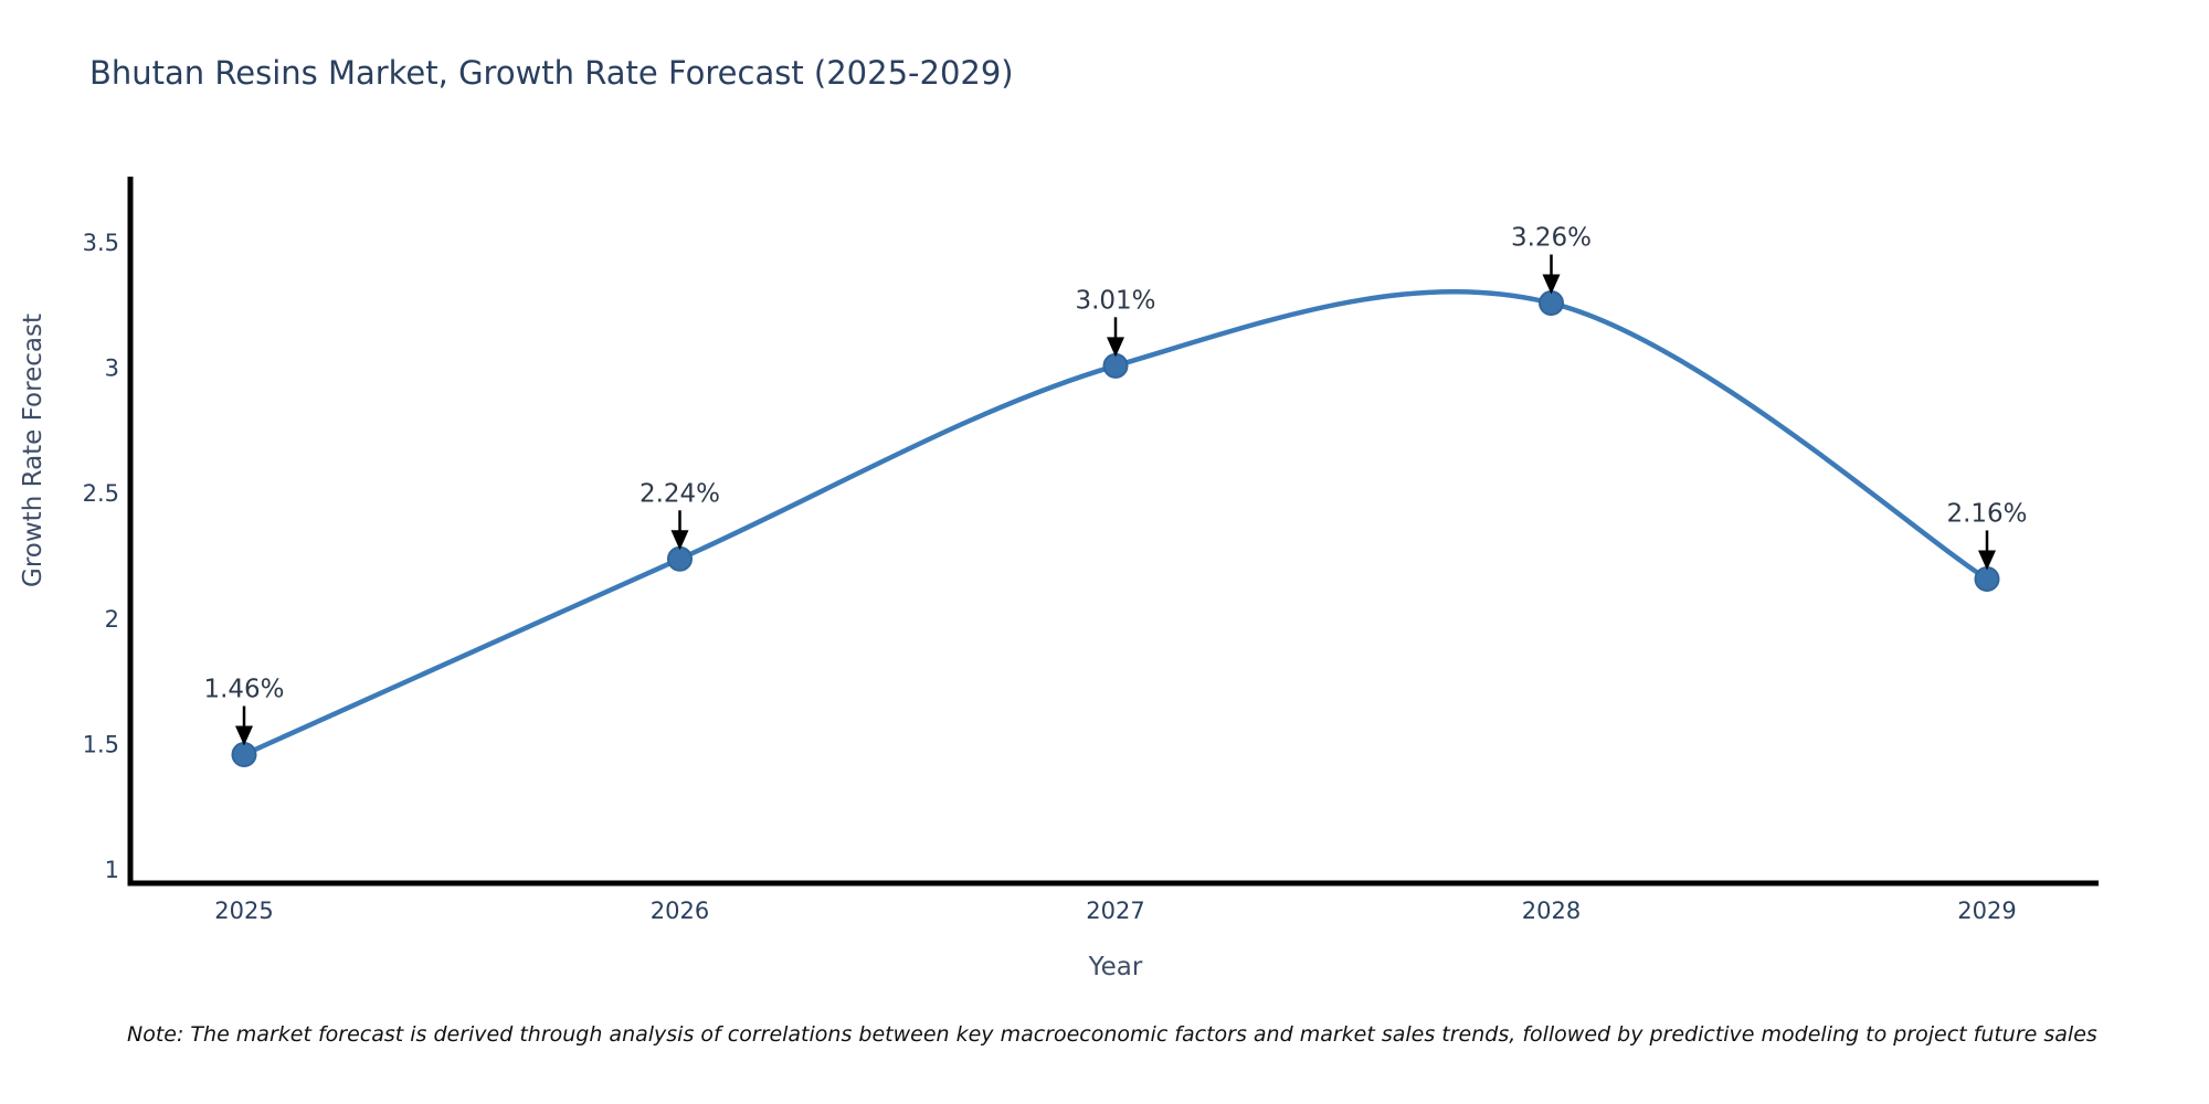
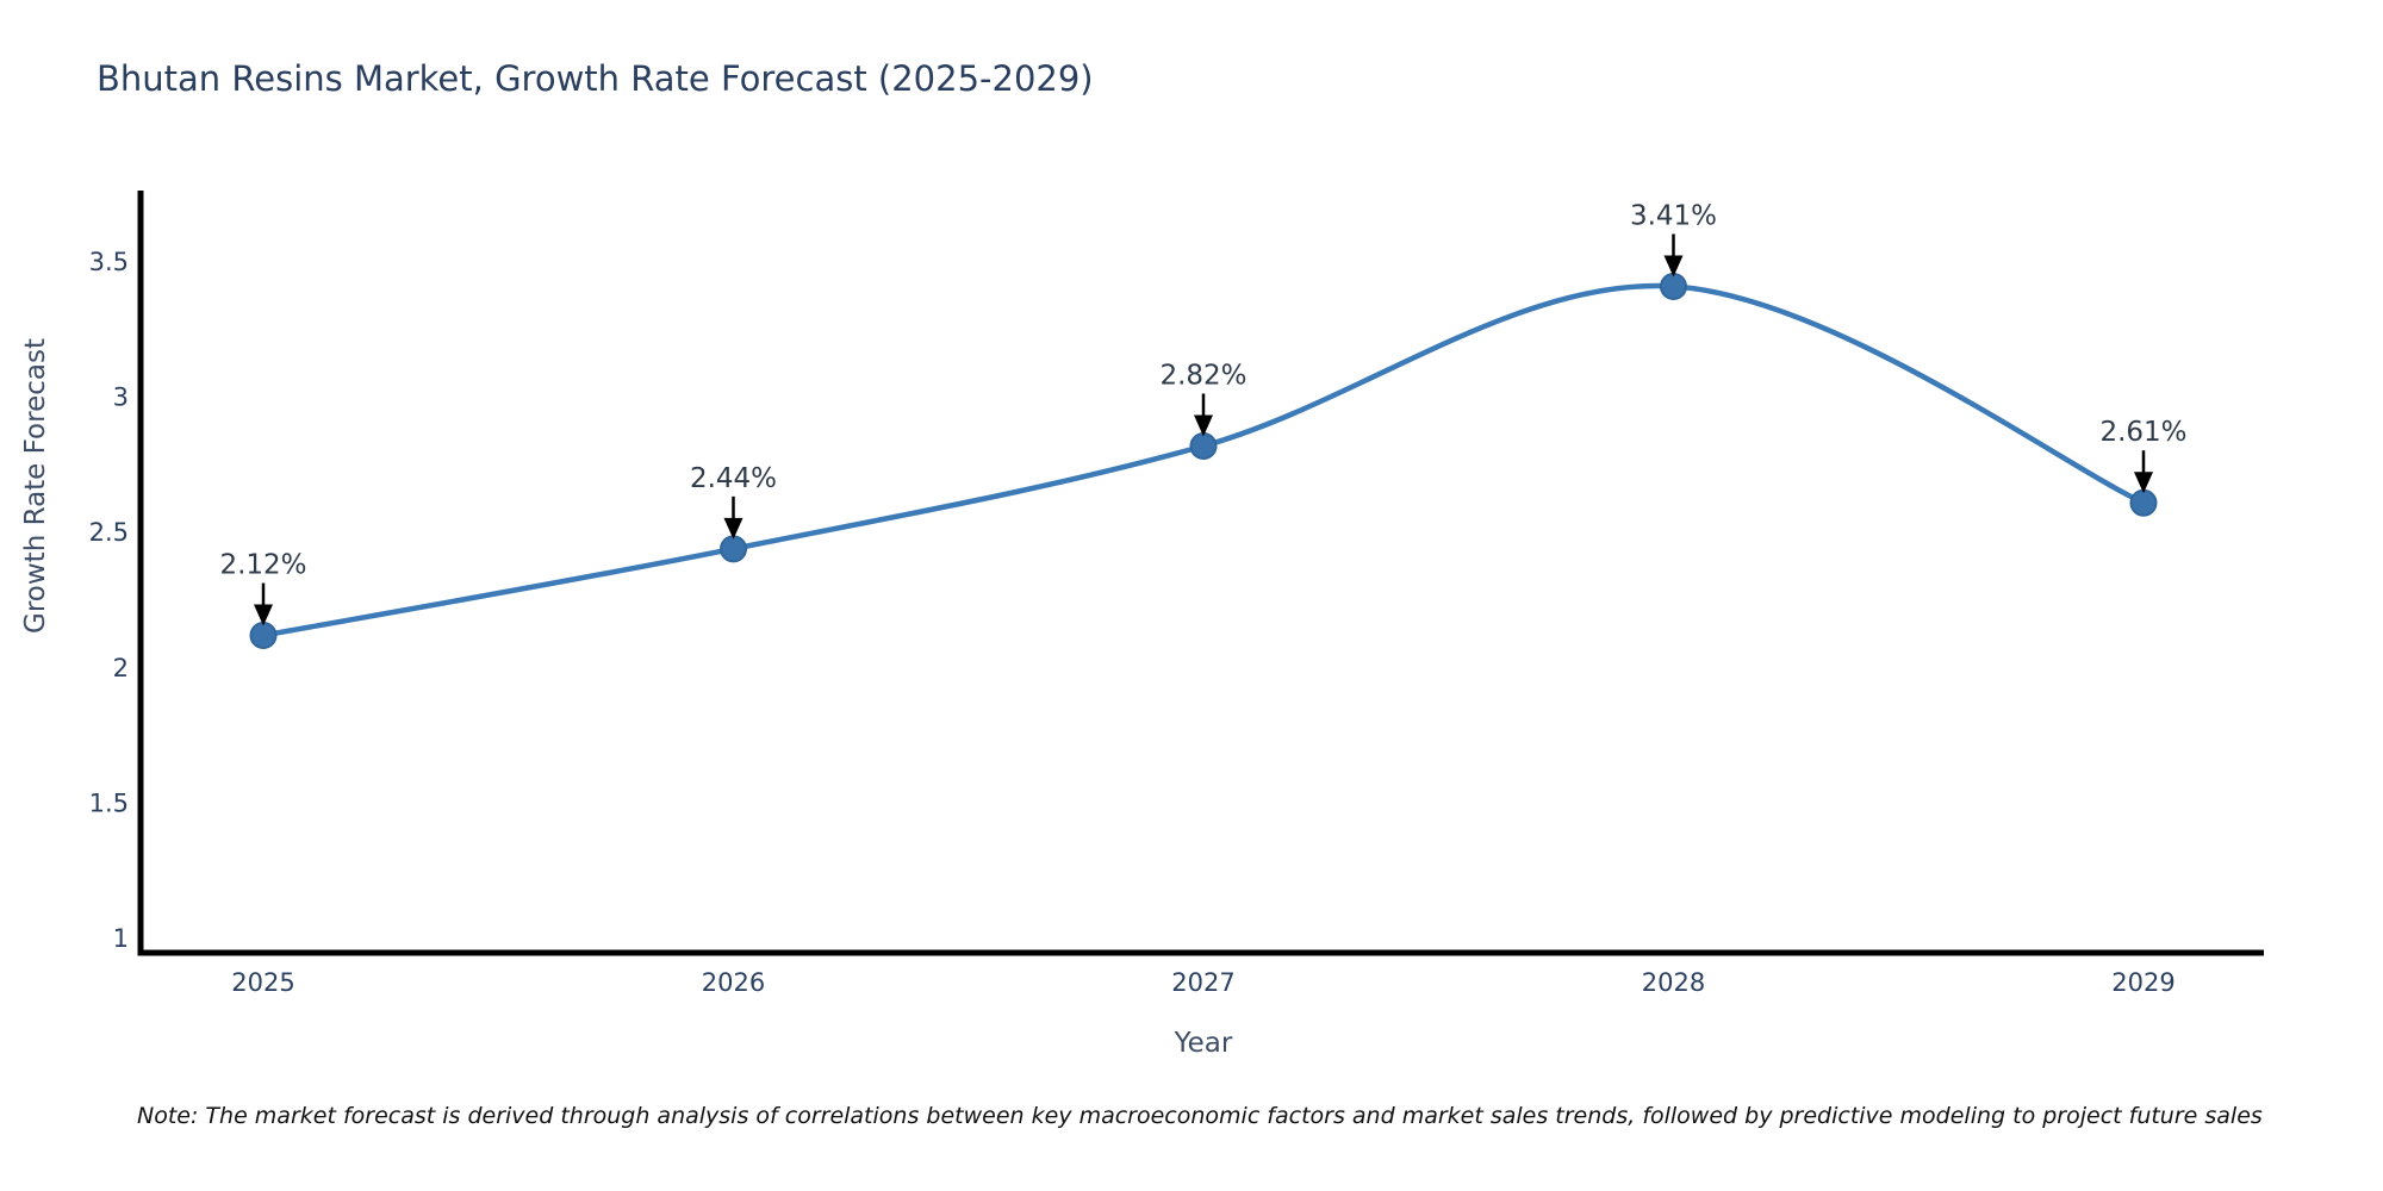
2025: 1.46% -> 2.12%
2026: 2.24% -> 2.44%
2027: 3.01% -> 2.82%
2028: 3.26% -> 3.41%
2029: 2.16% -> 2.61%
